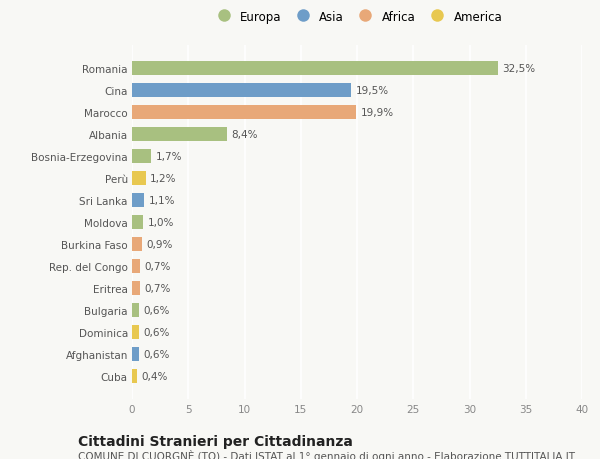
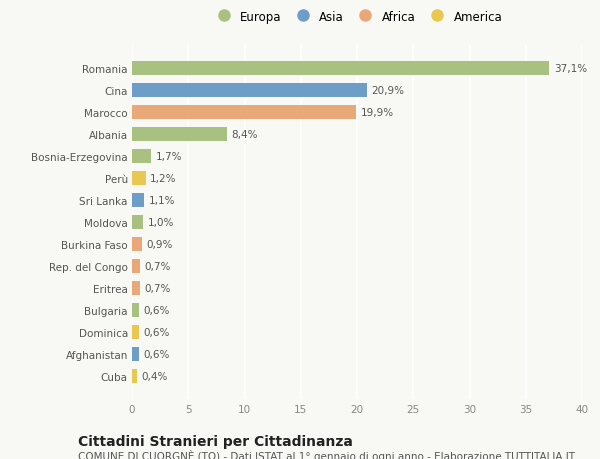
Romania: 32,5% -> 37,1%
Cina: 19,5% -> 20,9%
